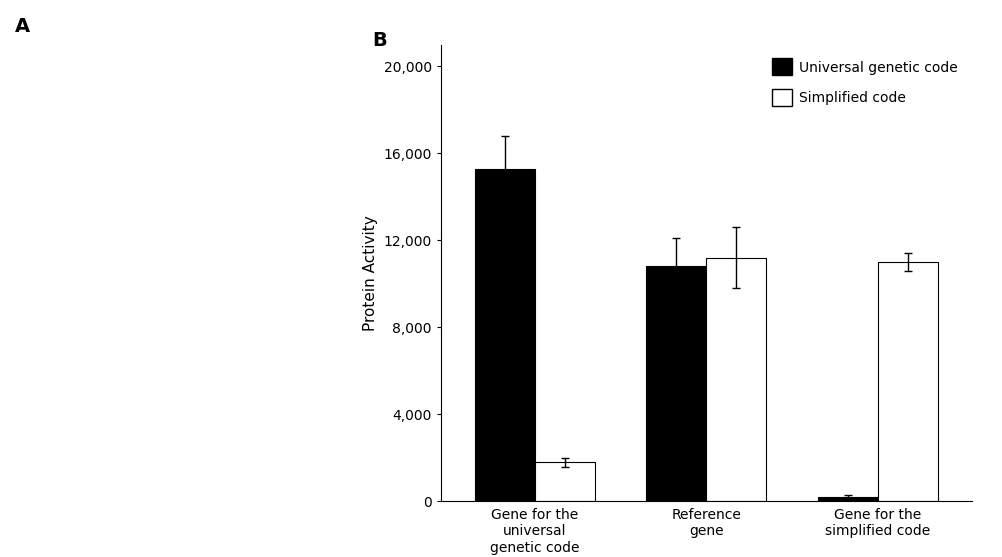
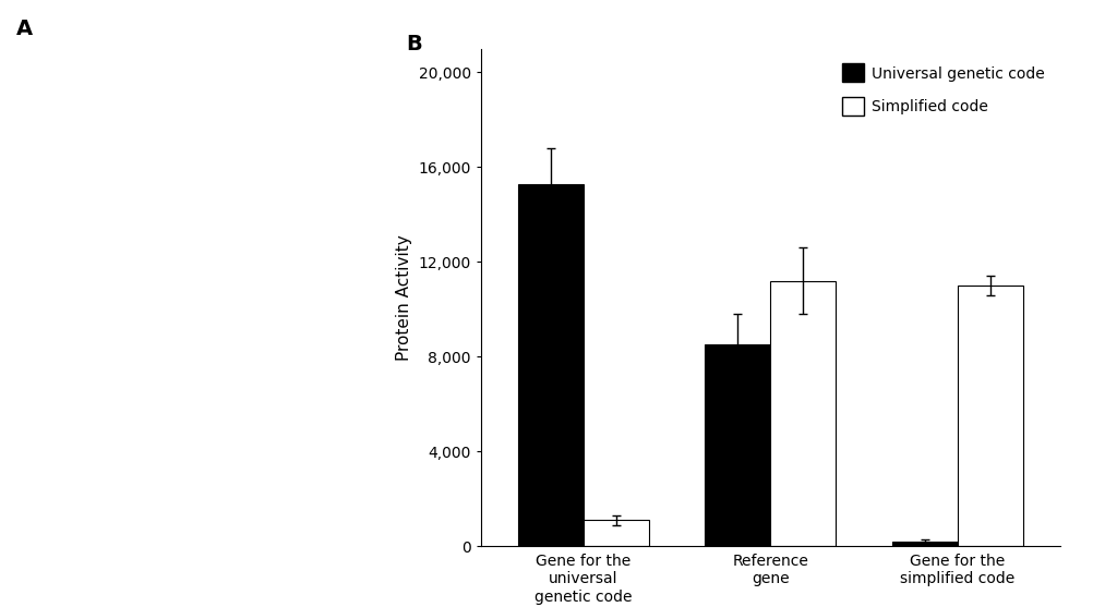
Simplified code/Gene for the universal genetic code: 1,800 -> 1,100
Universal genetic code/Reference gene: 10,800 -> 8,500
